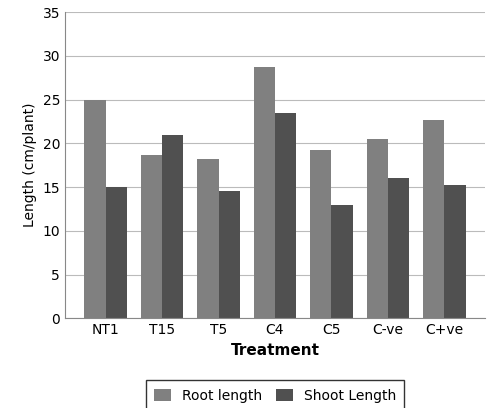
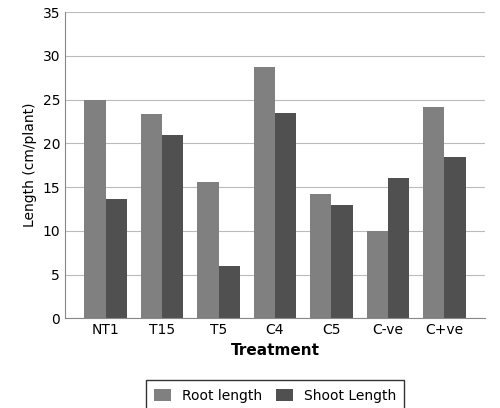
Shoot Length/NT1: 15.0 -> 13.6
Root length/T15: 18.7 -> 23.4
Root length/T5: 18.2 -> 15.6
Shoot Length/T5: 14.5 -> 6.0
Root length/C5: 19.3 -> 14.2
Root length/C-ve: 20.5 -> 10.0
Root length/C+ve: 22.7 -> 24.2
Shoot Length/C+ve: 15.2 -> 18.4
